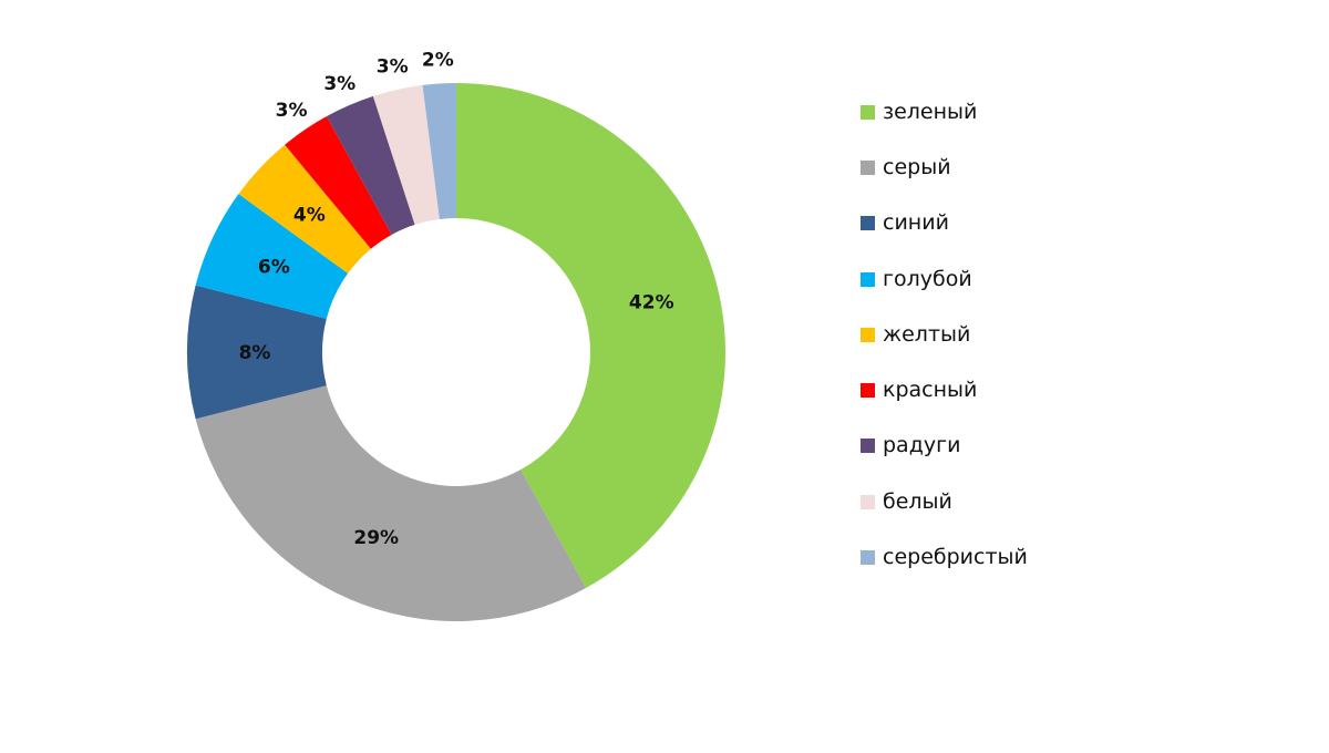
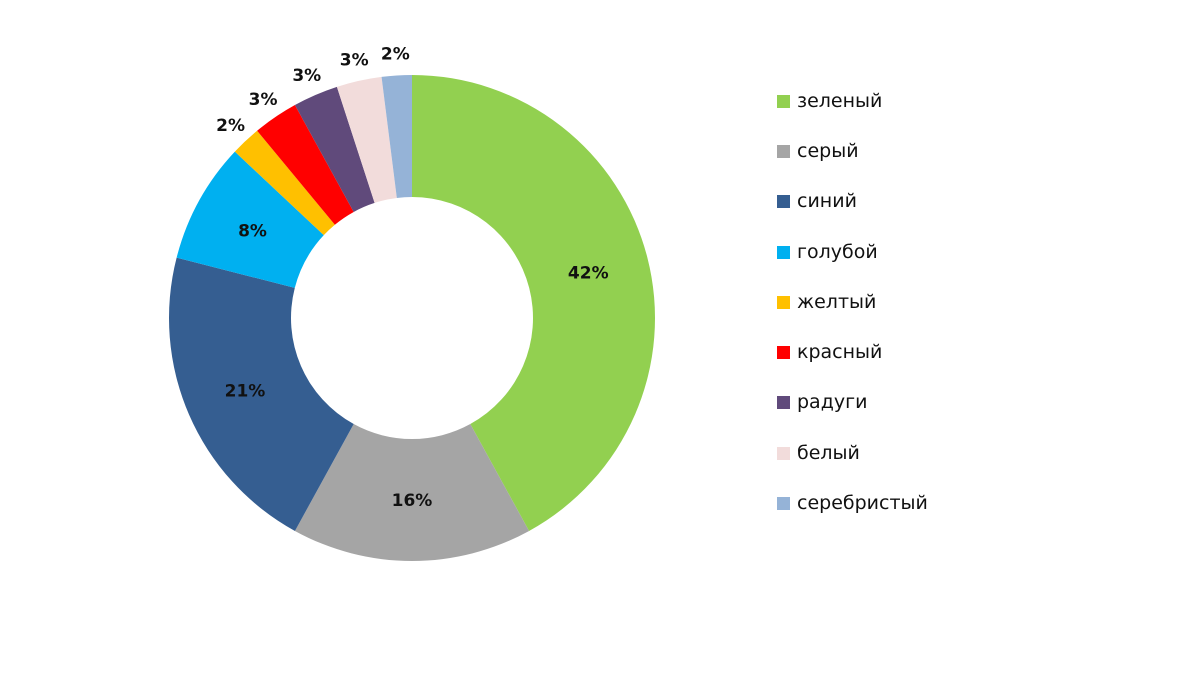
серый: 29% -> 16%
синий: 8% -> 21%
голубой: 6% -> 8%
желтый: 4% -> 2%
